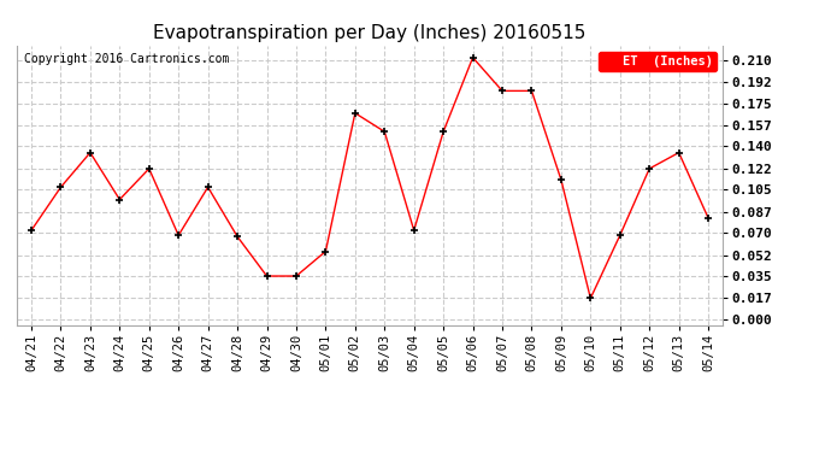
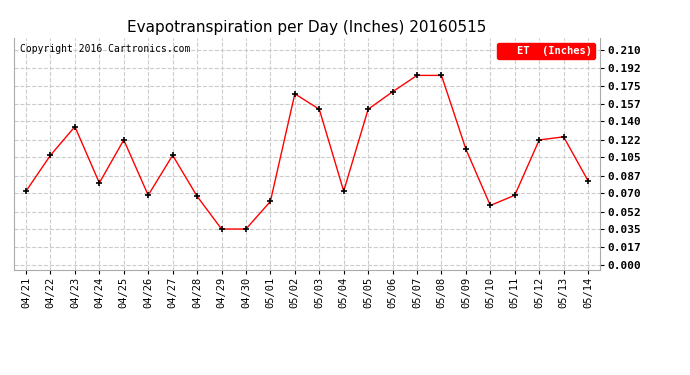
04/24: 0.097 -> 0.080
05/01: 0.055 -> 0.062
05/06: 0.212 -> 0.169
05/10: 0.017 -> 0.058
05/13: 0.135 -> 0.125
